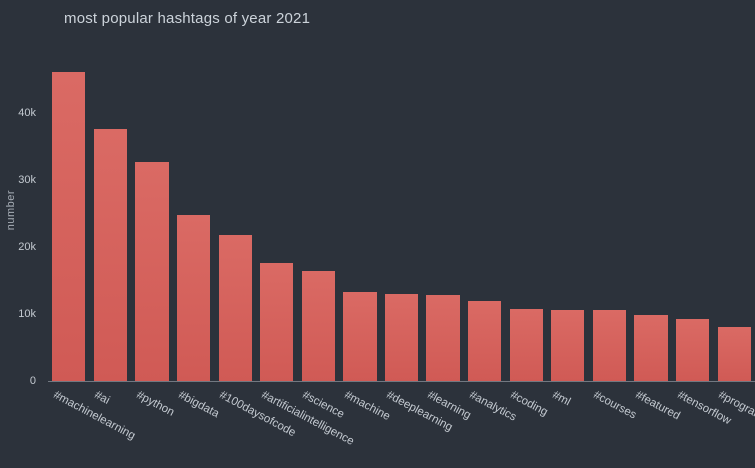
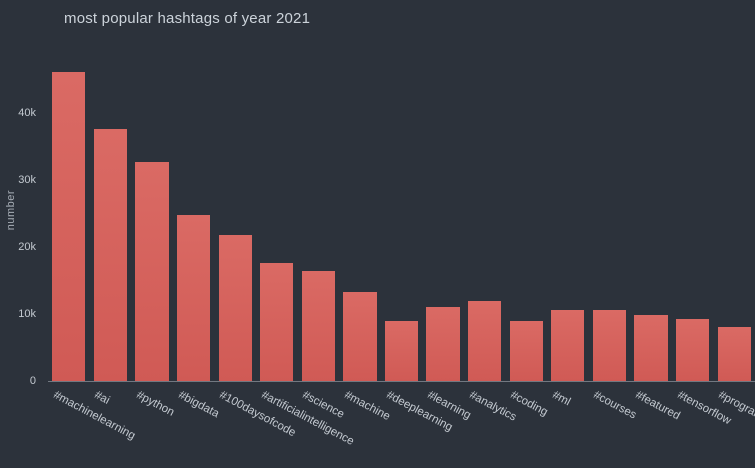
#deeplearning: 13k -> 9k
#learning: 13k -> 11k
#coding: 11k -> 9k
